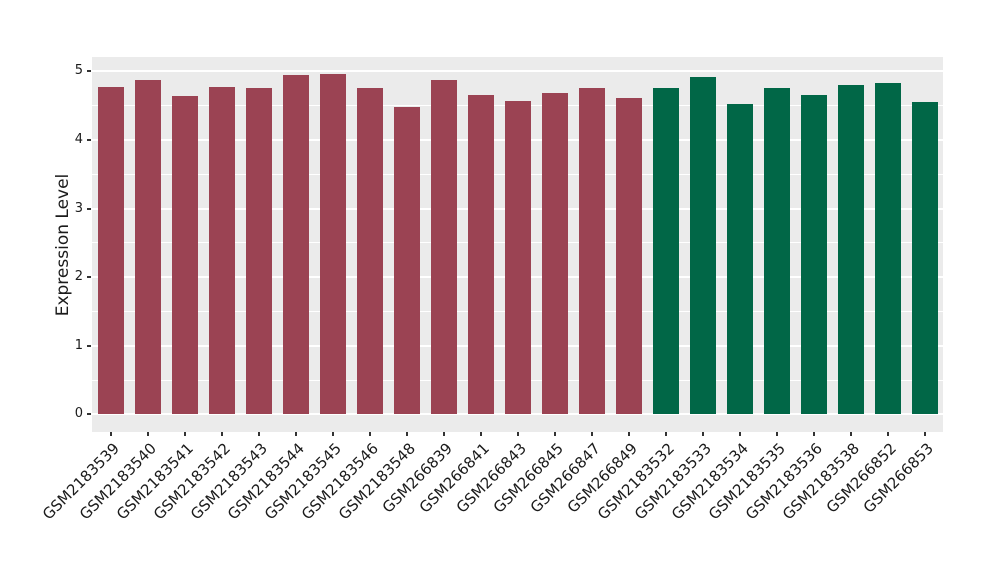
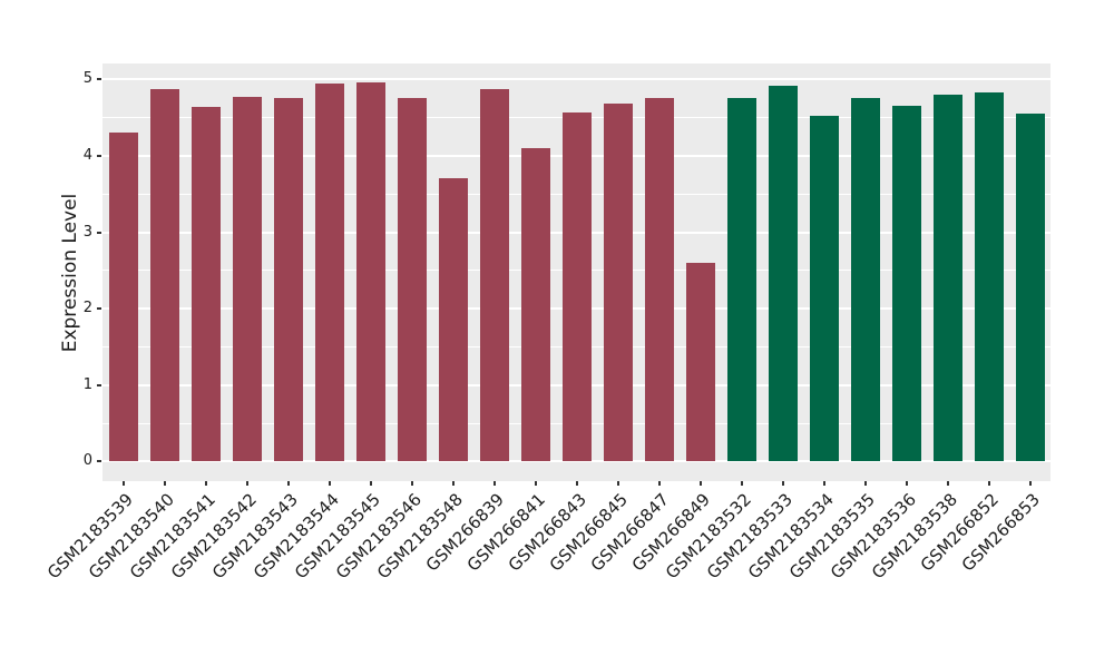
GSM2183539: 4.8 -> 4.3
GSM2183548: 4.5 -> 3.7
GSM266841: 4.7 -> 4.1
GSM266849: 4.6 -> 2.6
